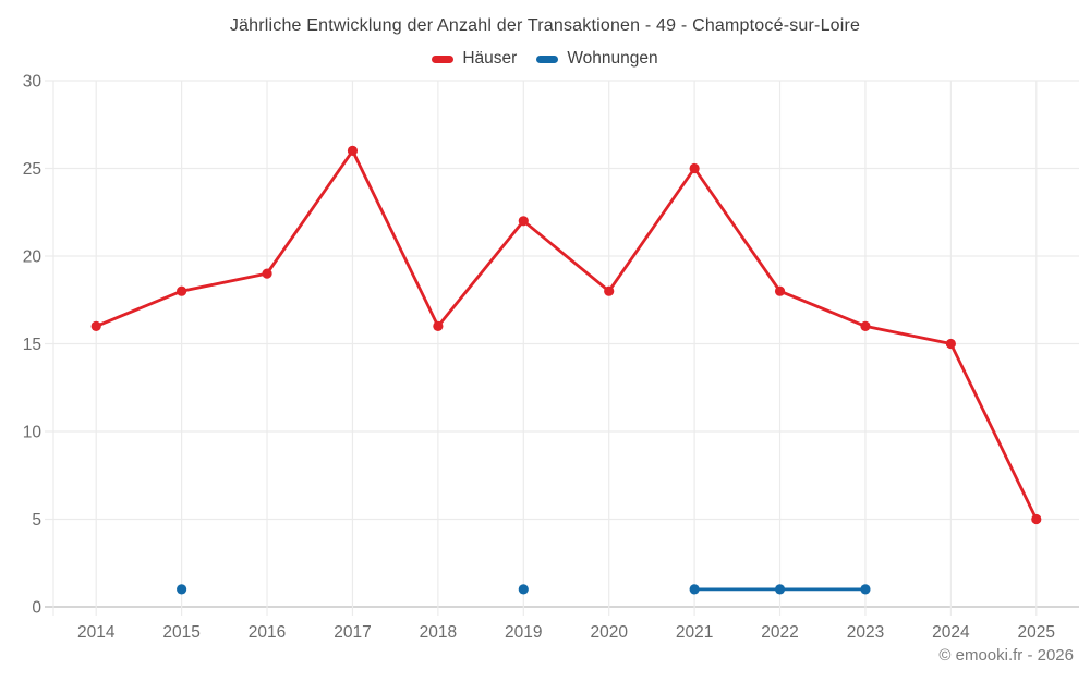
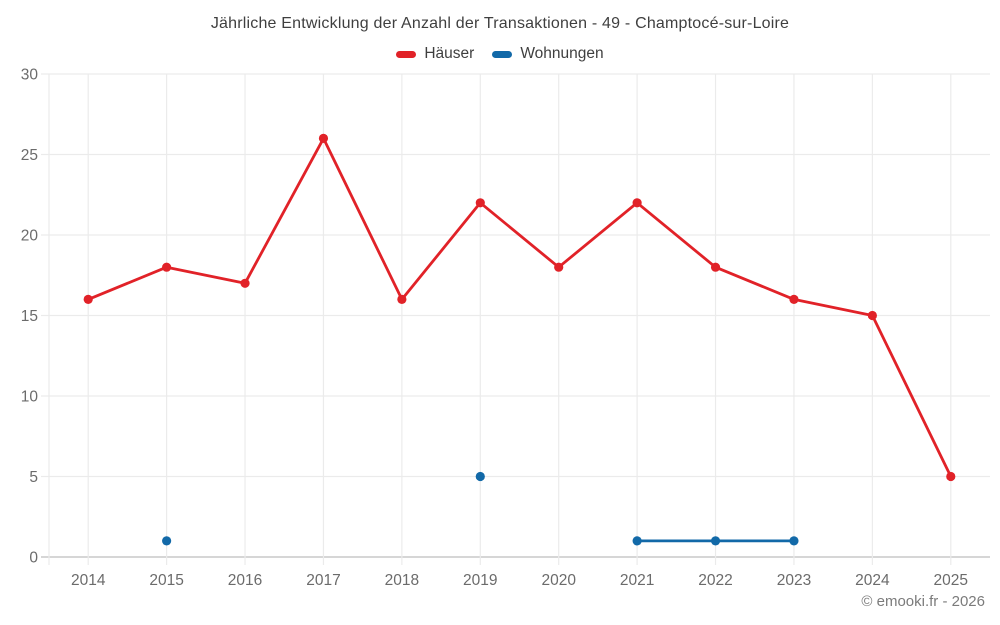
Häuser/2016: 19 -> 17
Wohnungen/2019: 1 -> 5
Häuser/2021: 25 -> 22
